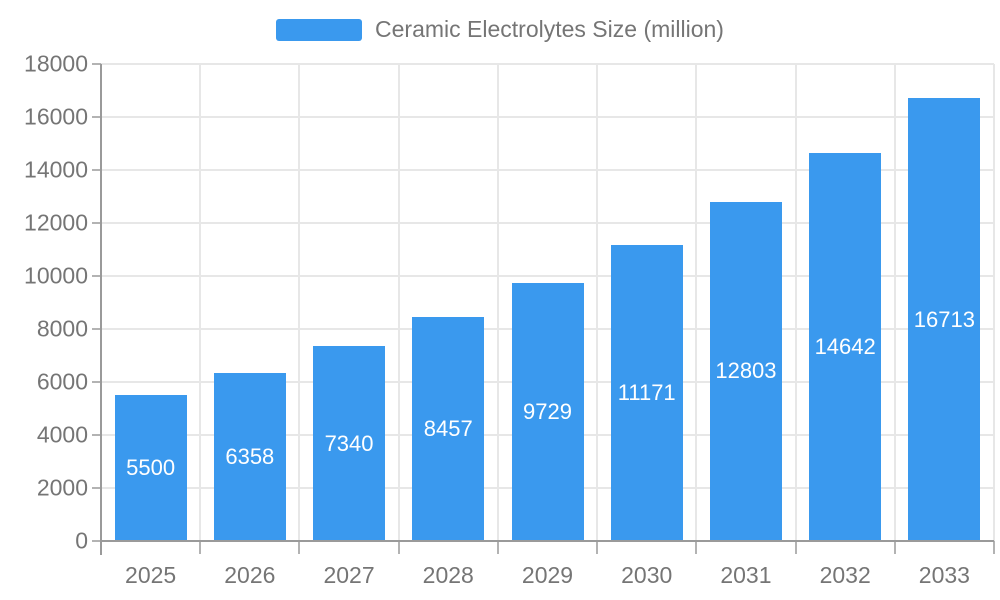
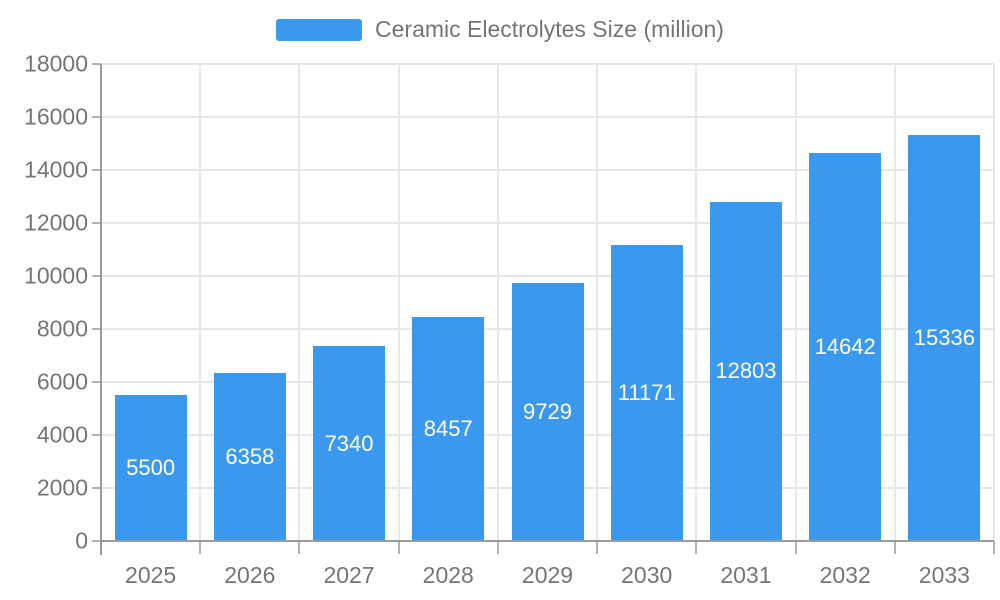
2033: 16713 -> 15336
